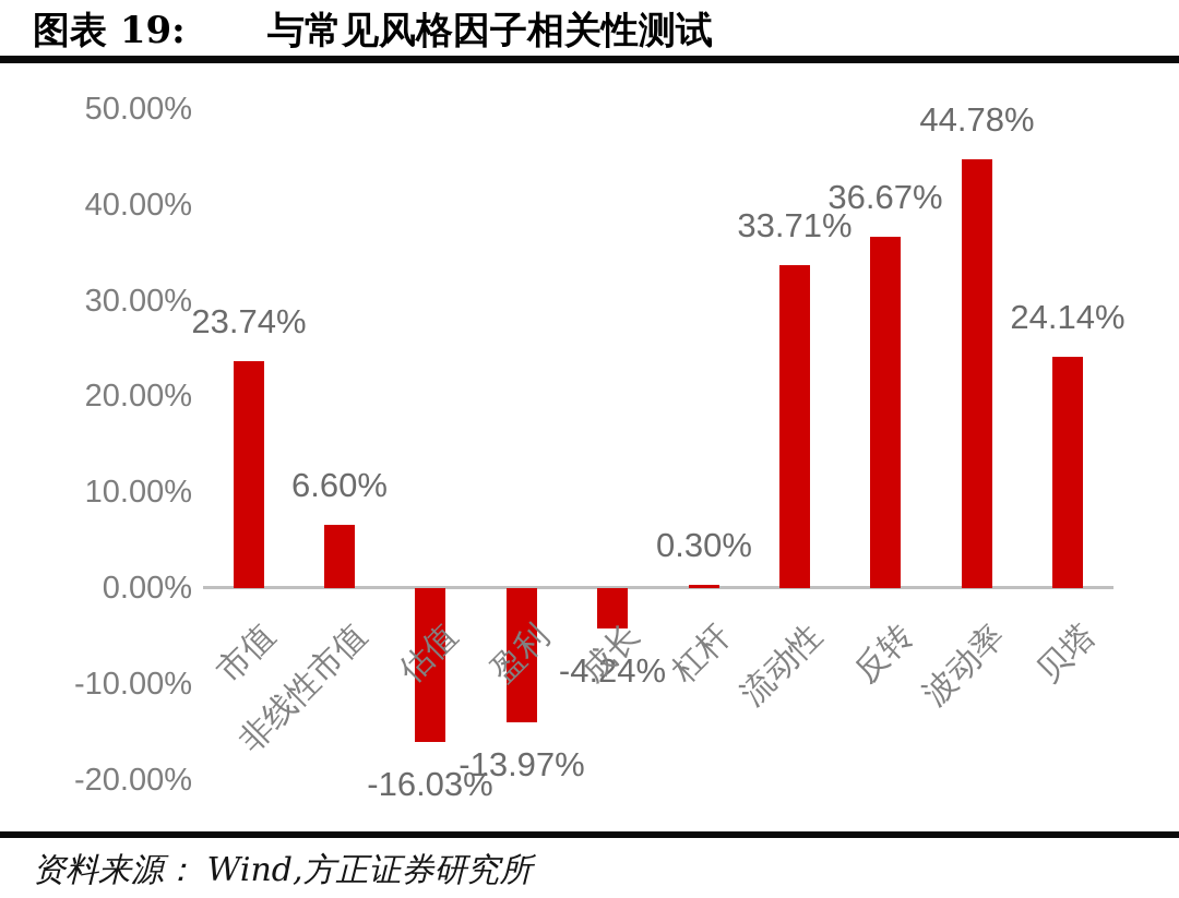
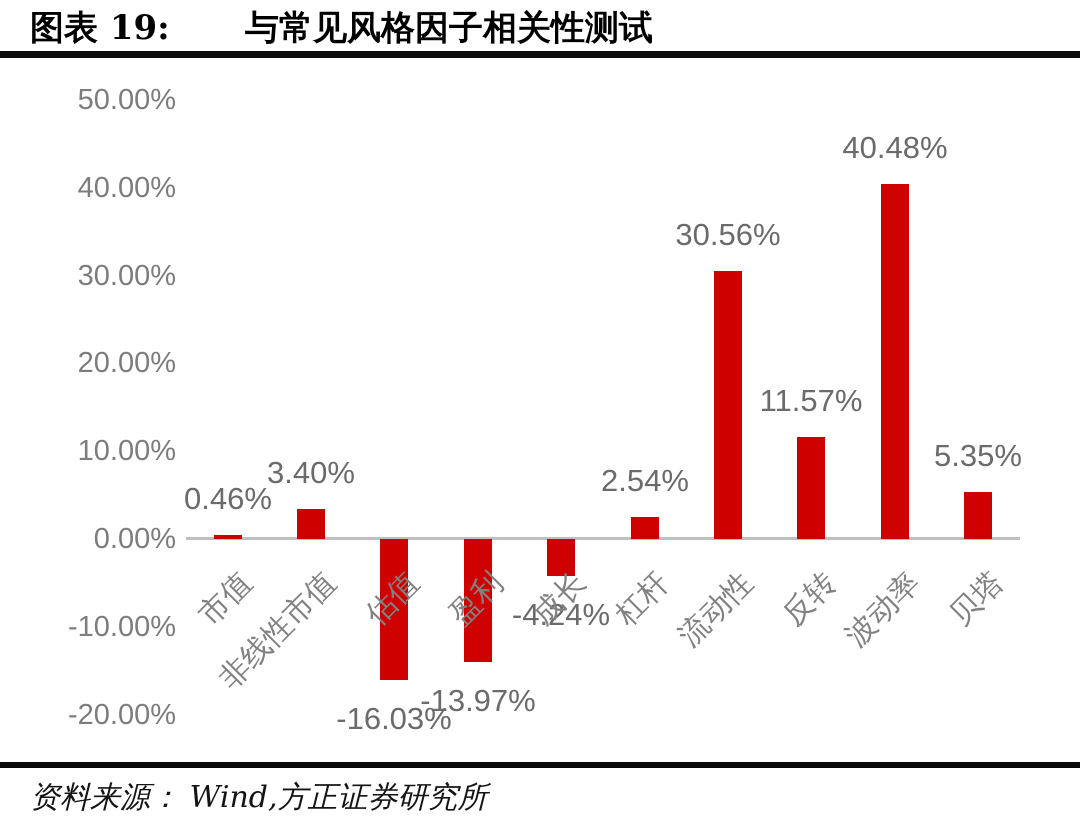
市值: 23.74% -> 0.46%
非线性市值: 6.60% -> 3.40%
杠杆: 0.30% -> 2.54%
流动性: 33.71% -> 30.56%
反转: 36.67% -> 11.57%
波动率: 44.78% -> 40.48%
贝塔: 24.14% -> 5.35%
